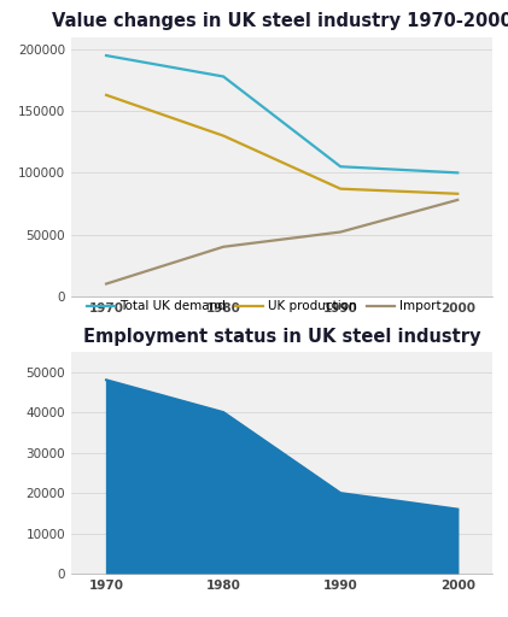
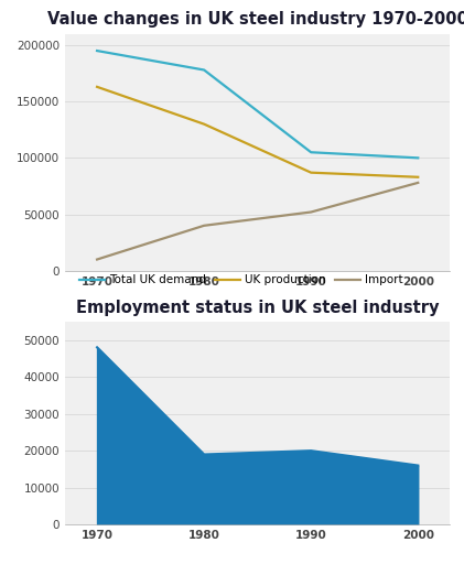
Employment status in UK steel industry/1980: 40000 -> 19000
